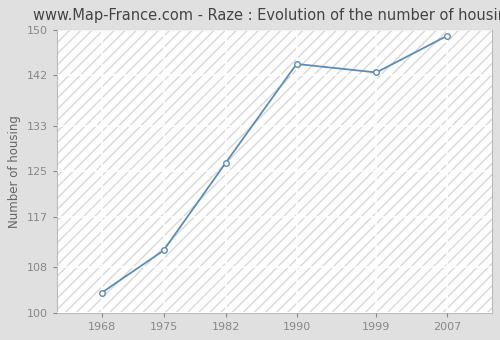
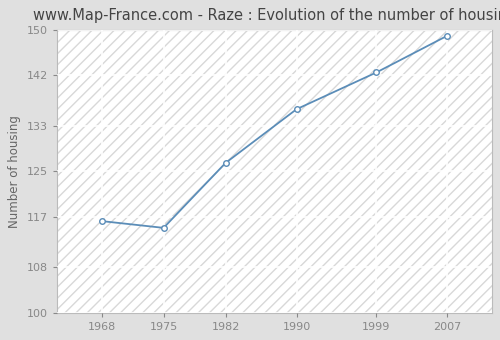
1968: 103.5 -> 116.2
1975: 111.0 -> 115.0
1990: 144.0 -> 136.0
